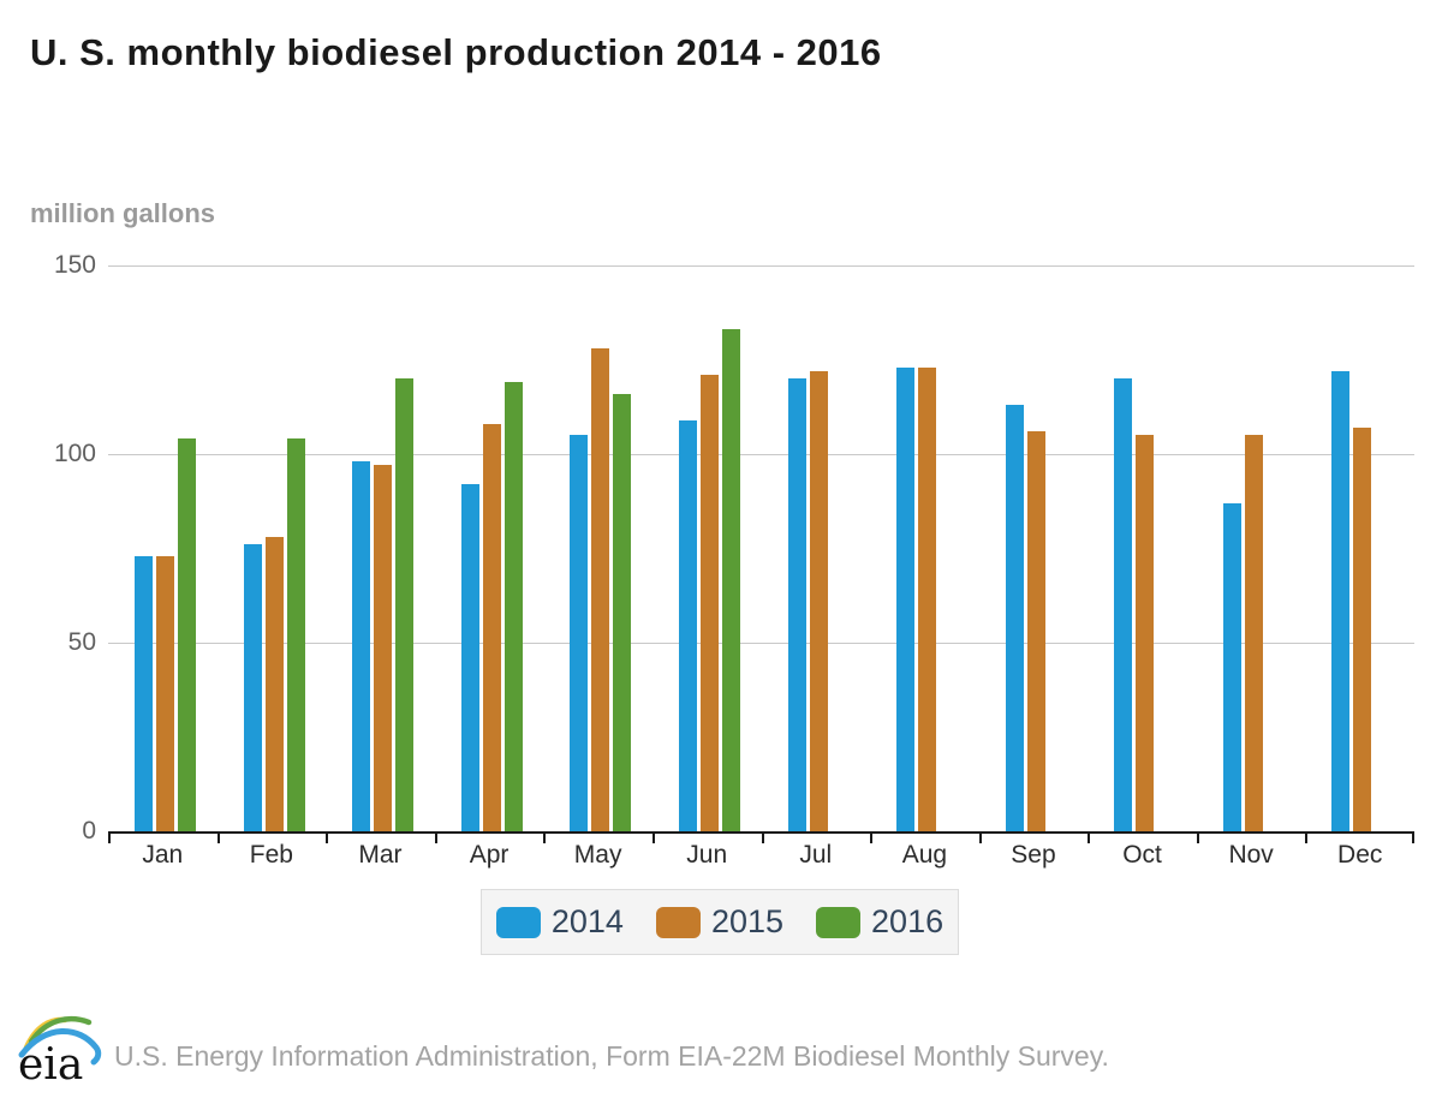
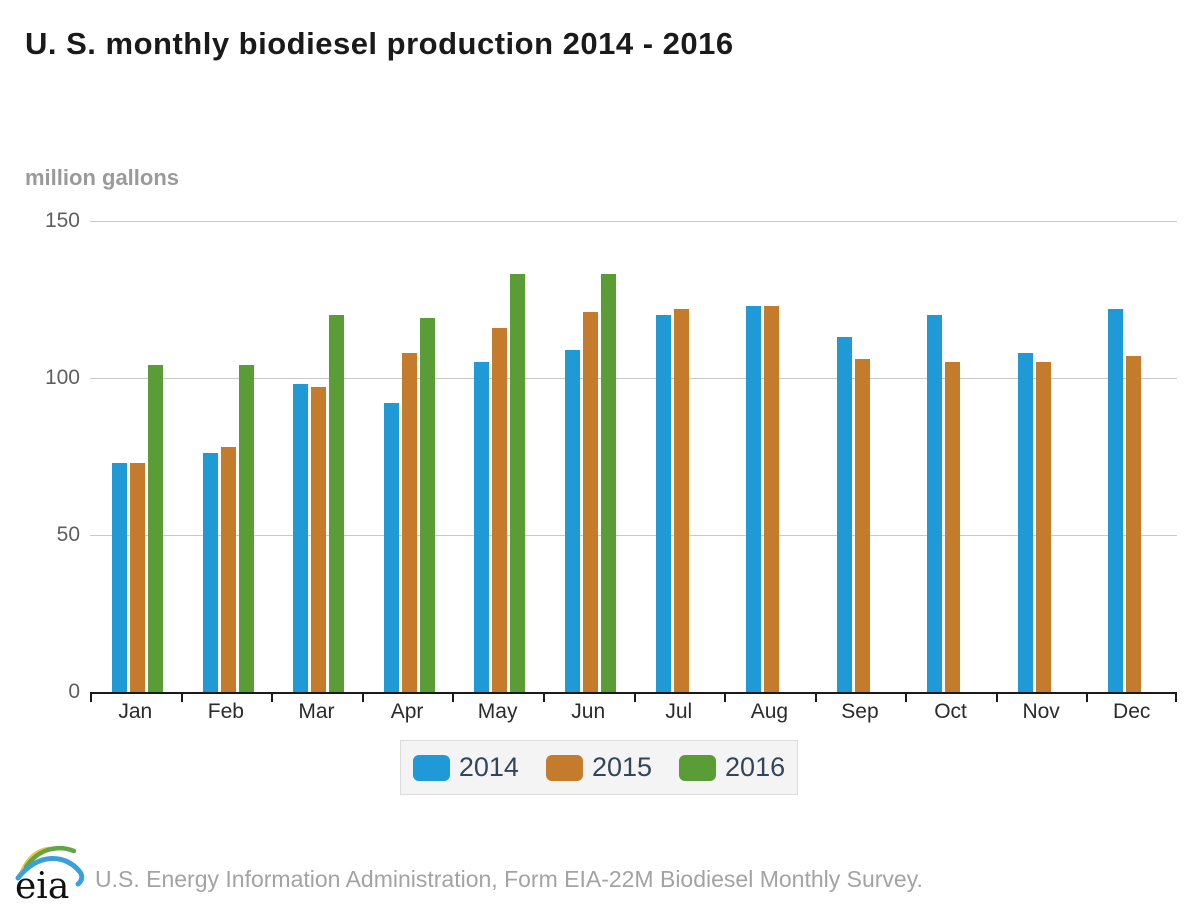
2015/May: 128 -> 116
2016/May: 116 -> 133
2014/Nov: 87 -> 108
